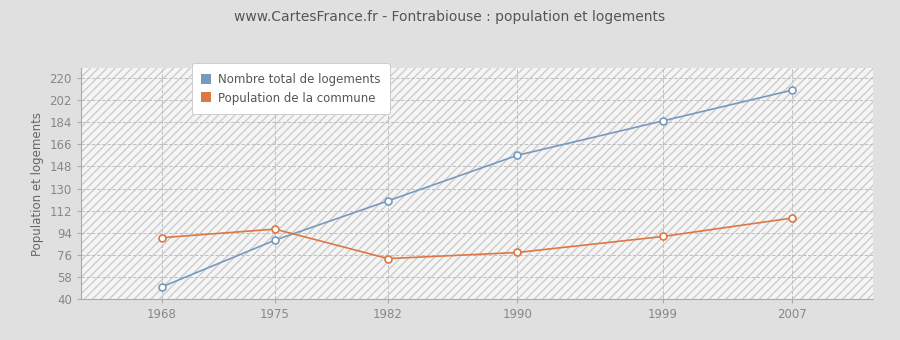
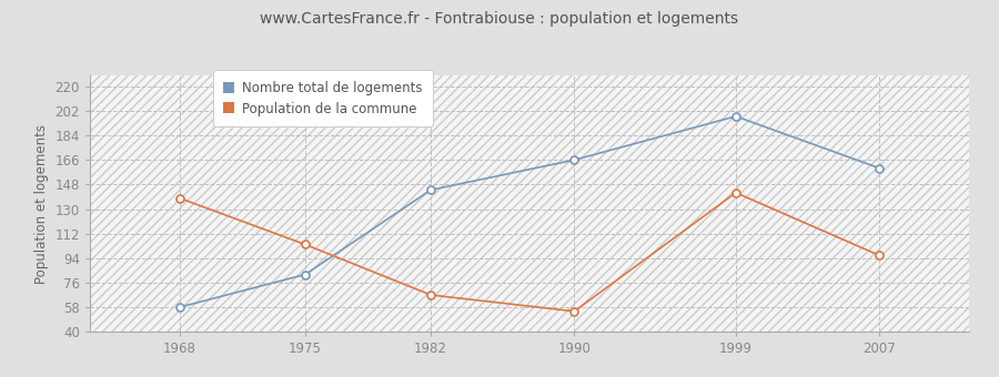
Nombre total de logements/1968: 50 -> 58
Population de la commune/1968: 90 -> 138
Nombre total de logements/1975: 88 -> 82
Population de la commune/1975: 97 -> 104
Nombre total de logements/1982: 120 -> 144
Population de la commune/1982: 73 -> 67
Nombre total de logements/1990: 157 -> 166
Population de la commune/1990: 78 -> 55
Nombre total de logements/1999: 185 -> 198
Population de la commune/1999: 91 -> 142
Nombre total de logements/2007: 210 -> 160
Population de la commune/2007: 106 -> 96
